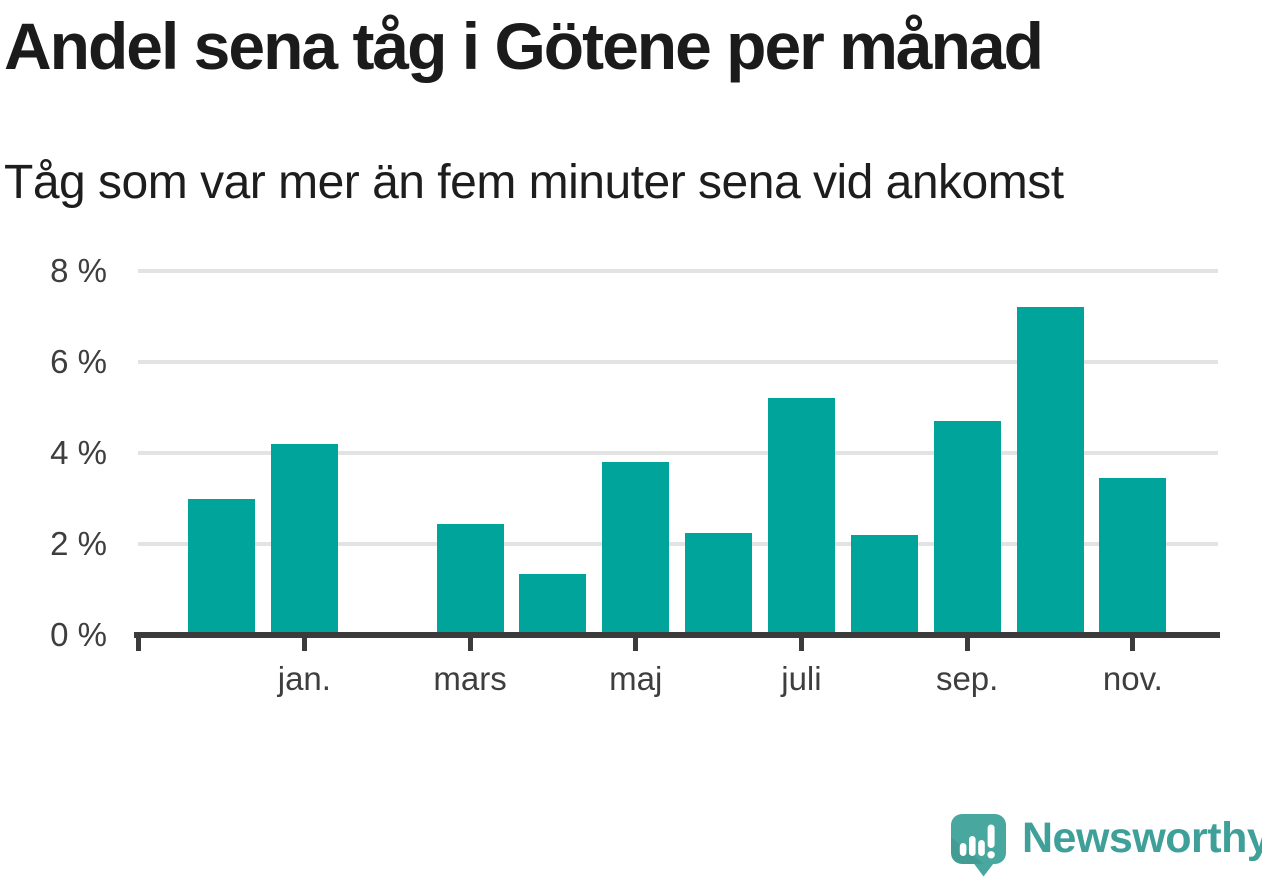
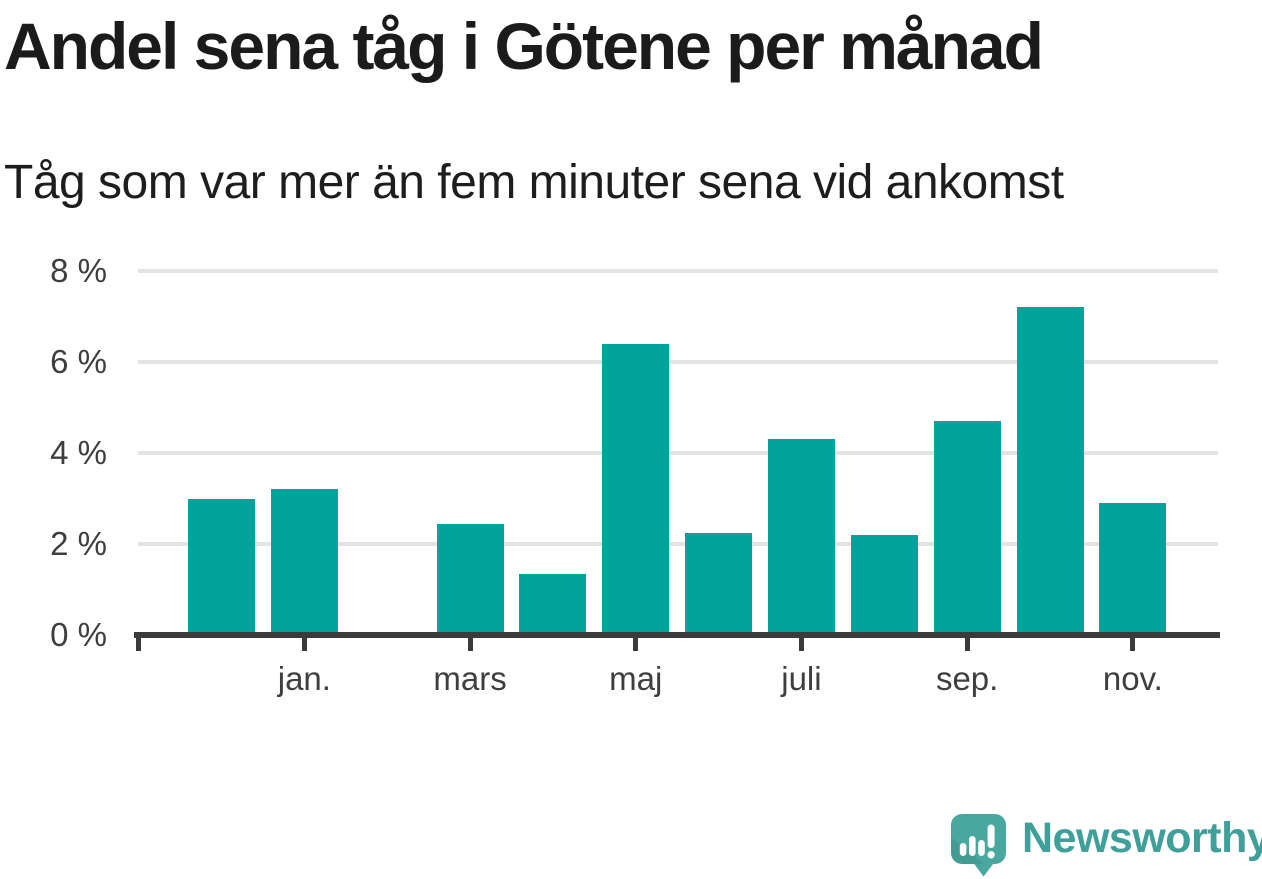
jan.: 4.2% -> 3.2%
maj: 3.8% -> 6.4%
juli: 5.2% -> 4.3%
nov.: 3.5% -> 2.9%
